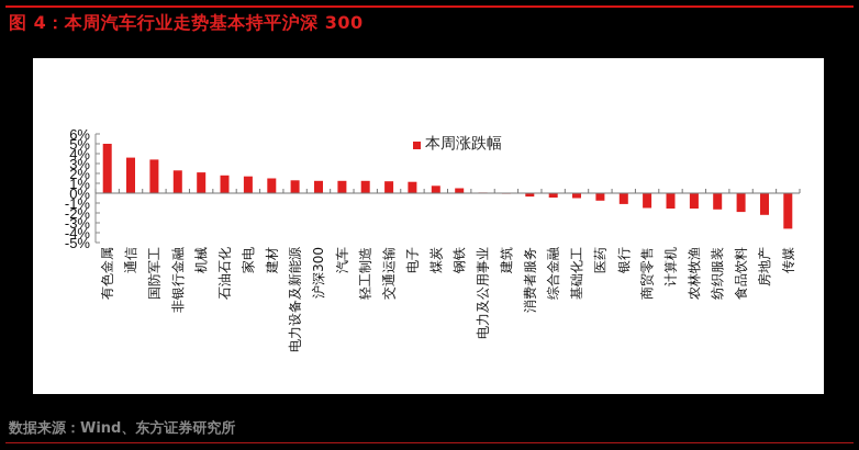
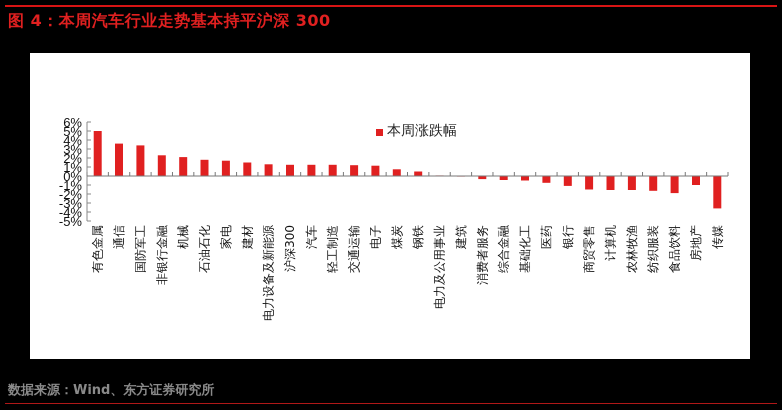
房地产: -2% -> -1%
